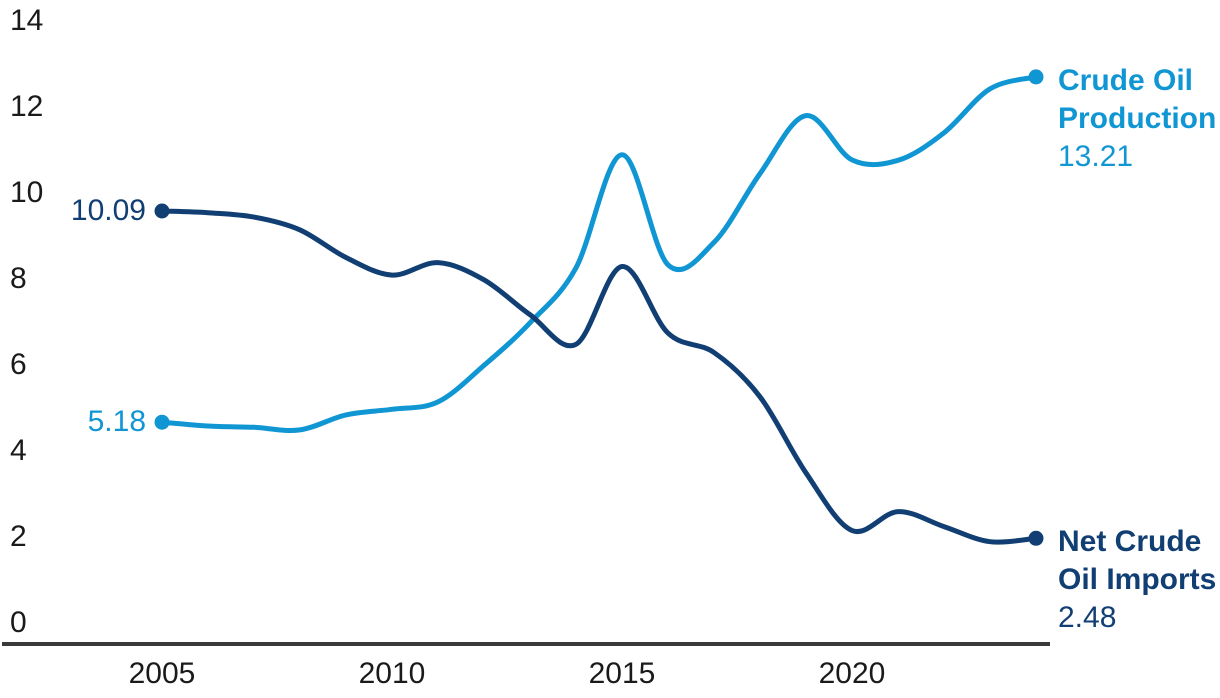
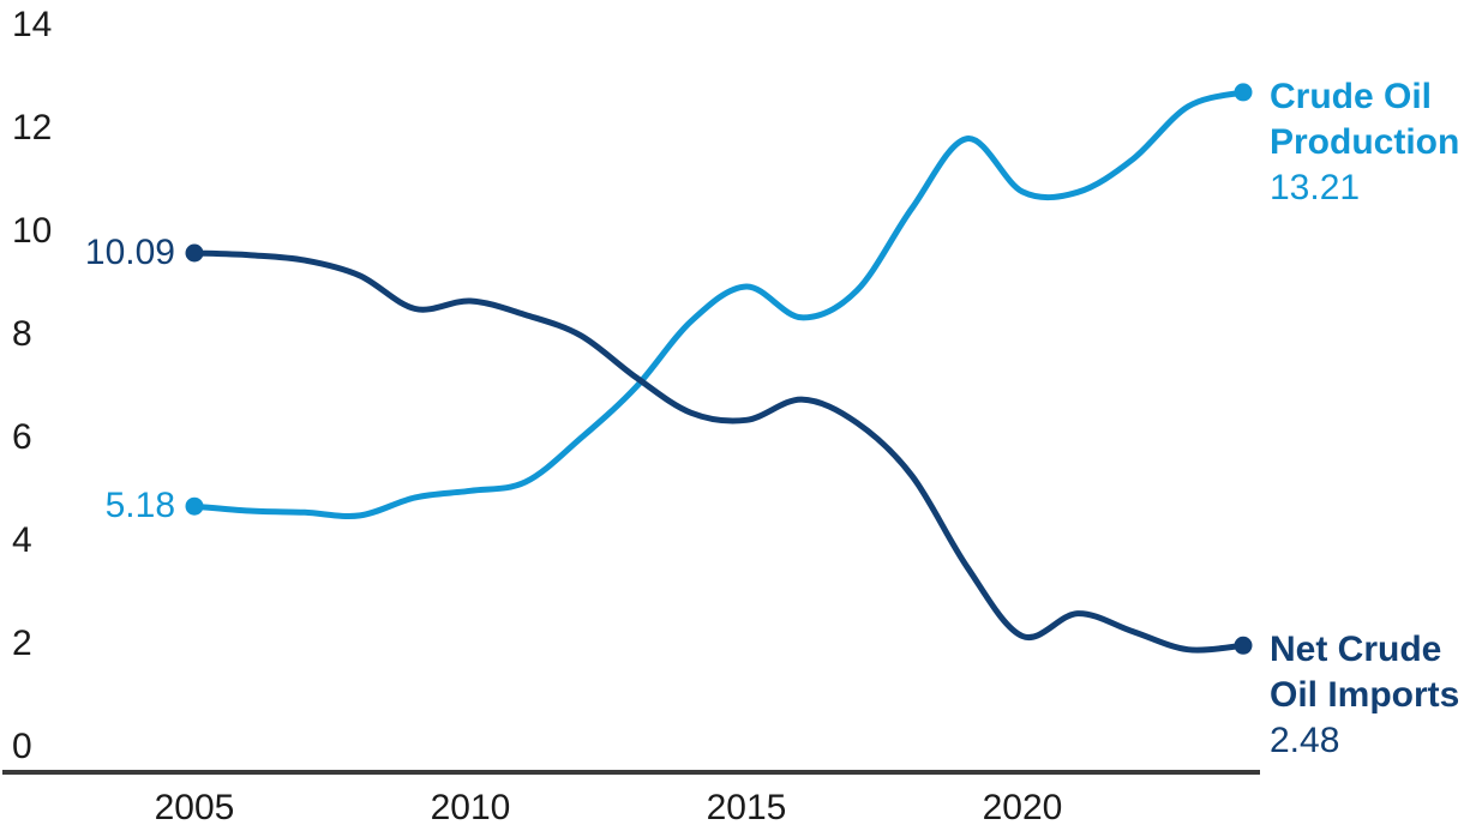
Net Crude Oil Imports/2010: 8.6 -> 9.2
Crude Oil Production/2015: 11.4 -> 9.4
Net Crude Oil Imports/2015: 8.8 -> 6.8
